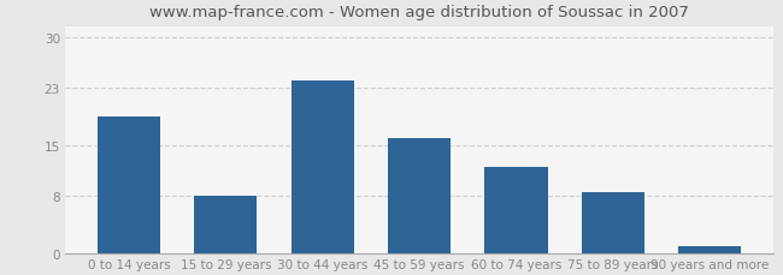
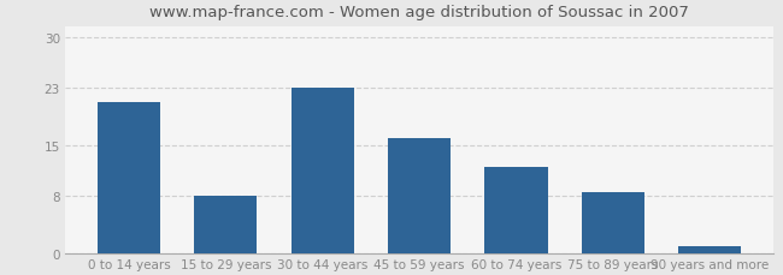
0 to 14 years: 19.0 -> 21.0
30 to 44 years: 24.0 -> 23.0
